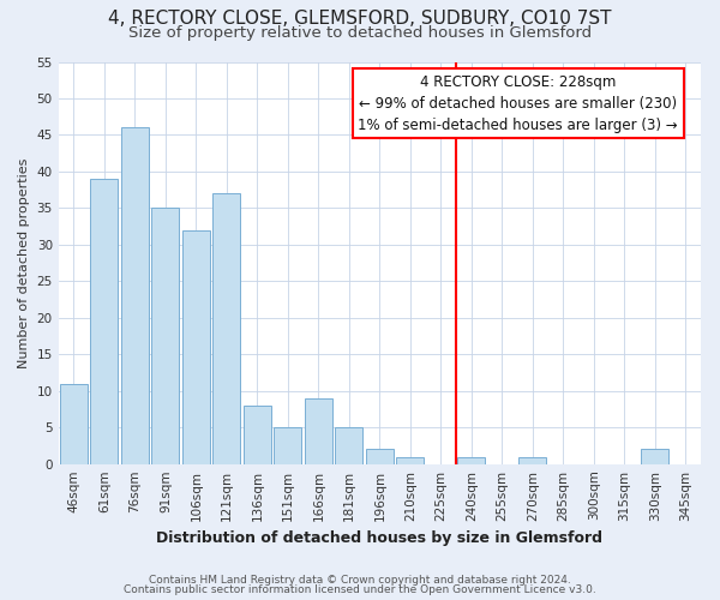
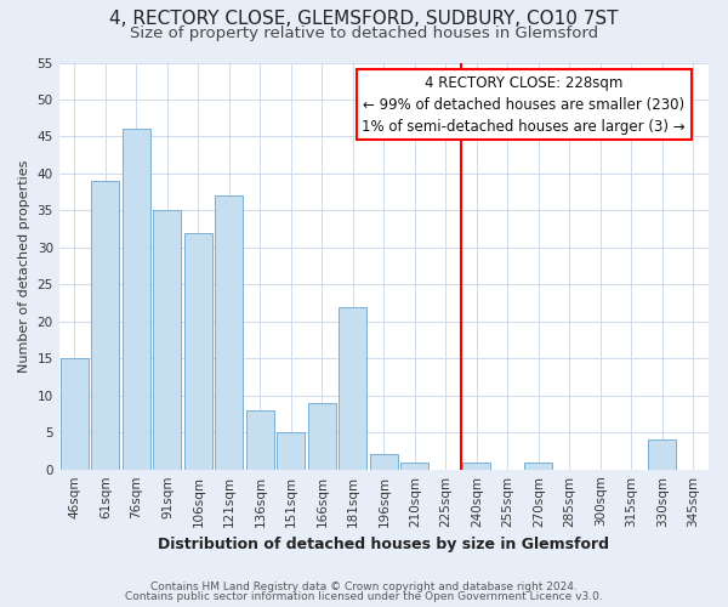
46sqm: 11 -> 15
181sqm: 5 -> 22
330sqm: 2 -> 4
